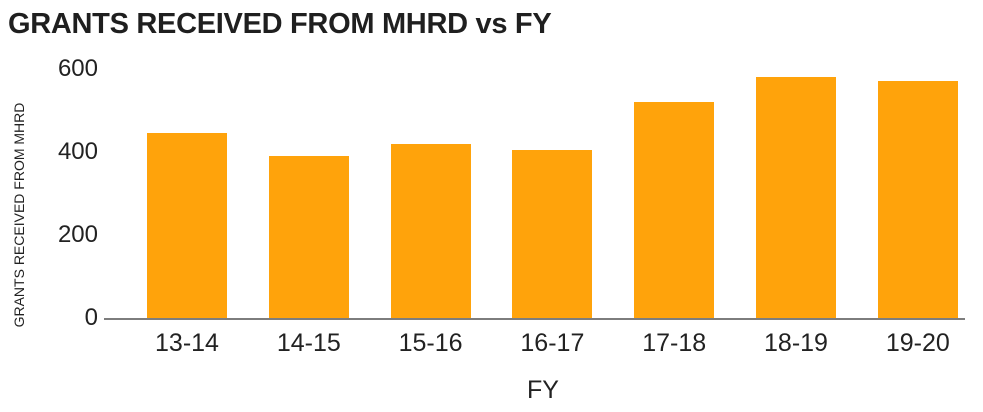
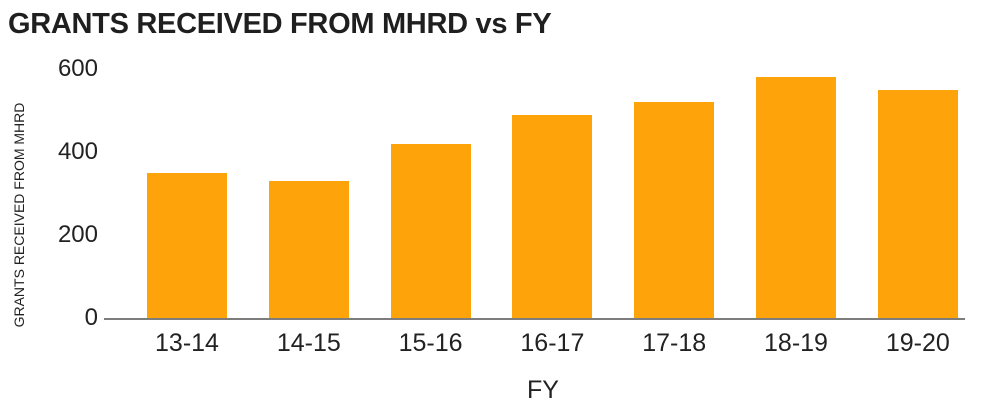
13-14: 440 -> 350
14-15: 390 -> 330
16-17: 400 -> 490
19-20: 570 -> 550
